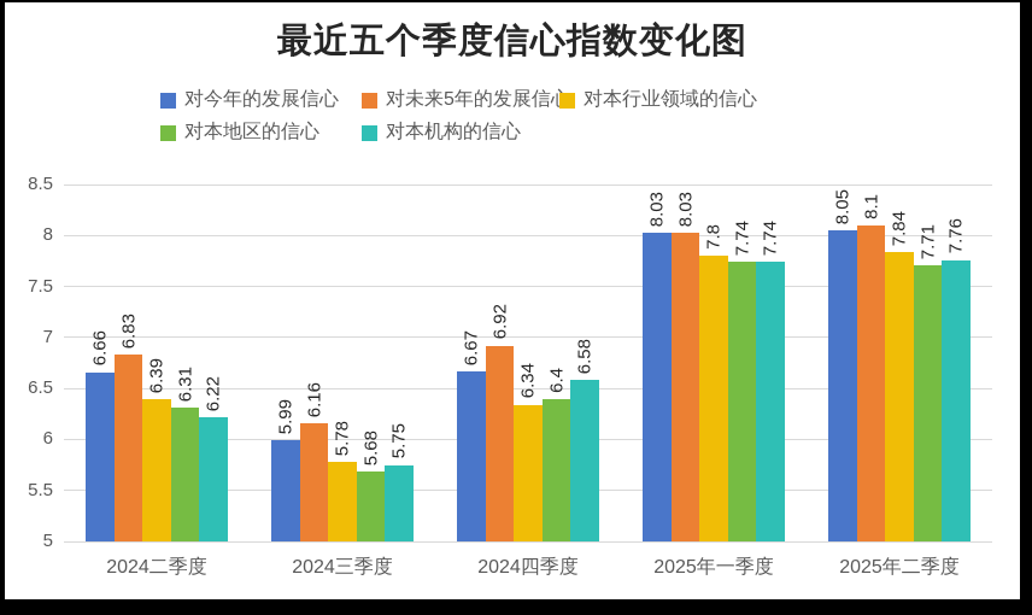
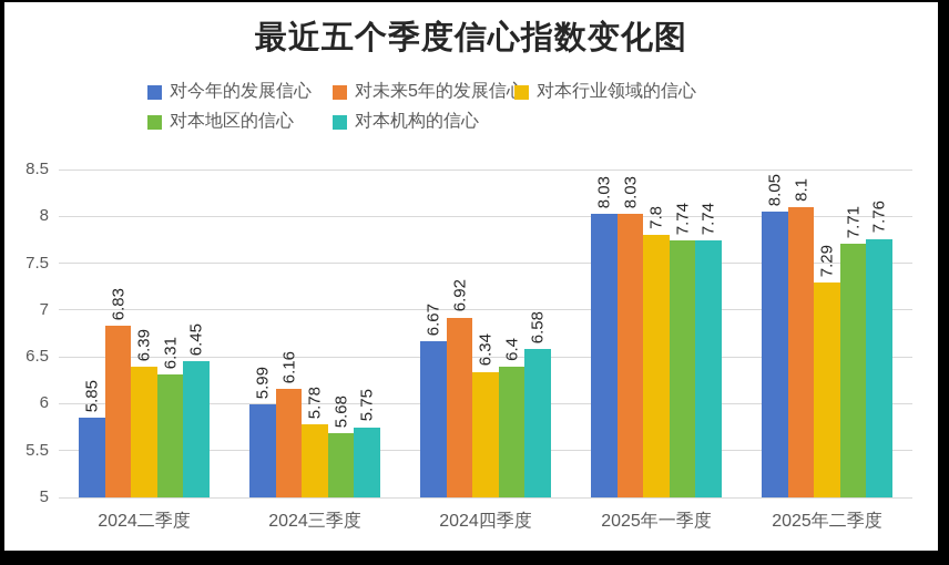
对今年的发展信心/2024二季度: 6.66 -> 5.85
对本机构的信心/2024二季度: 6.22 -> 6.45
对本行业领域的信心/2025年二季度: 7.84 -> 7.29
